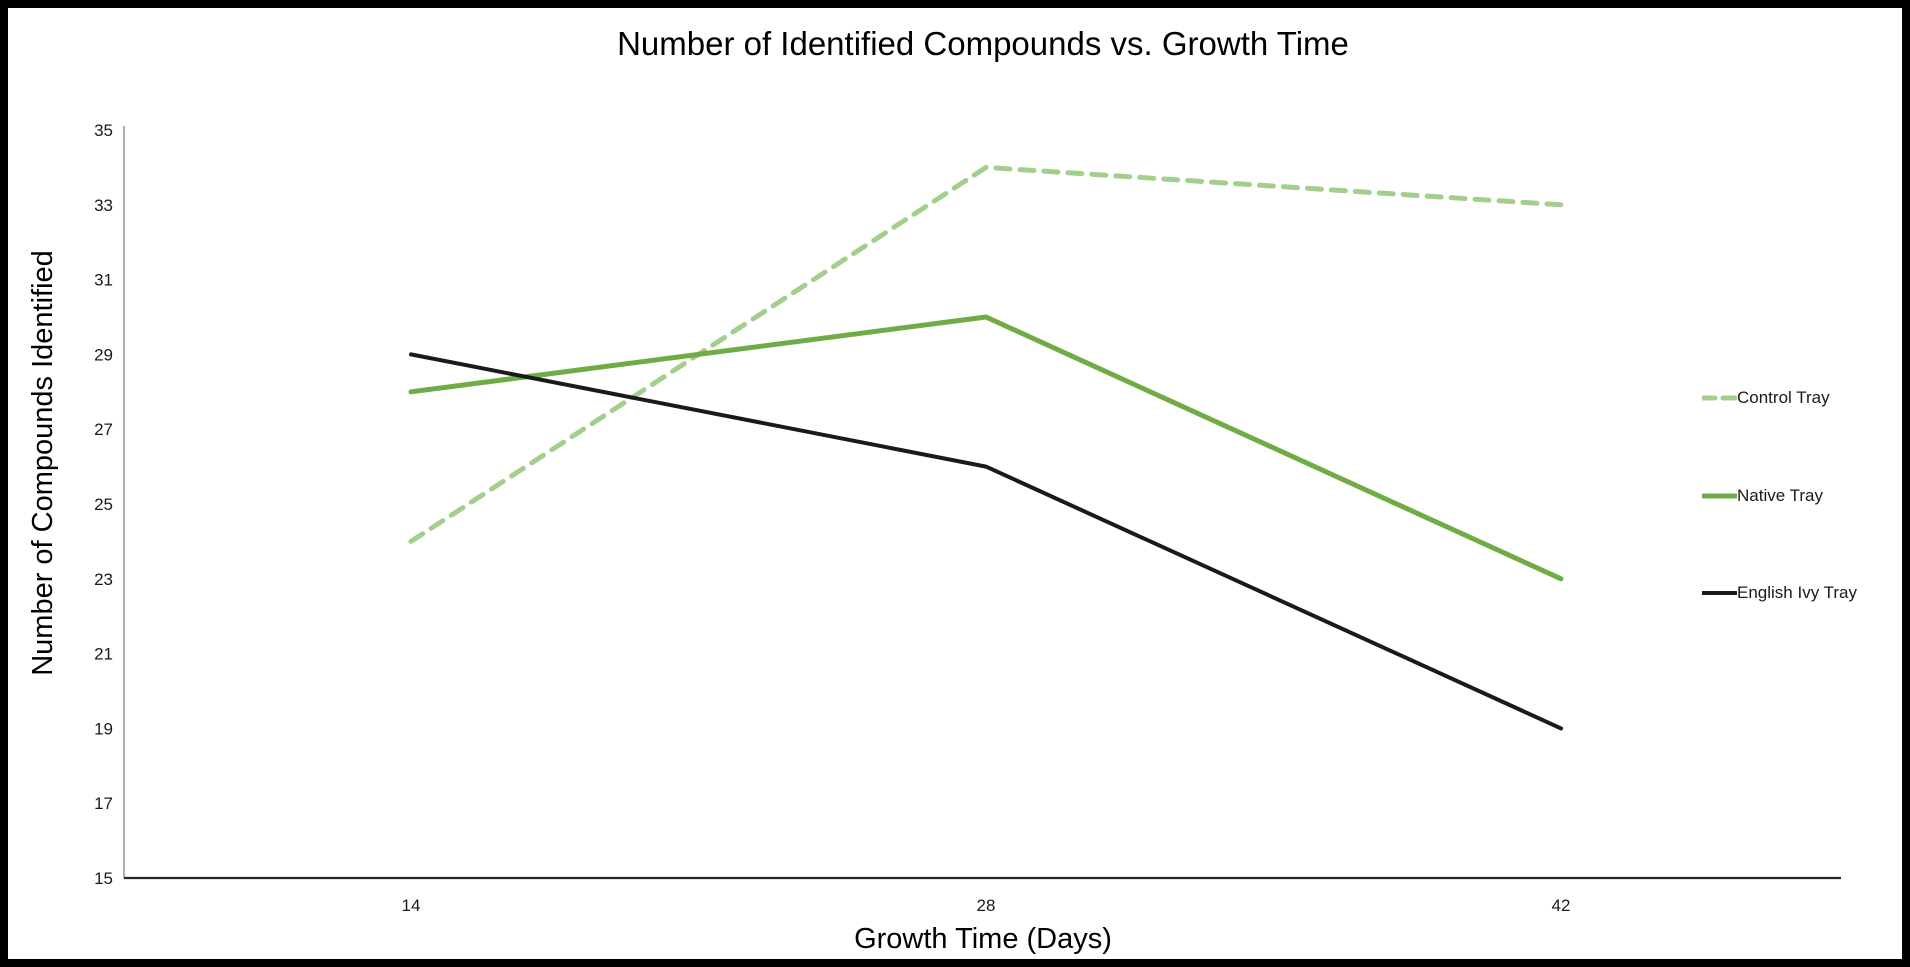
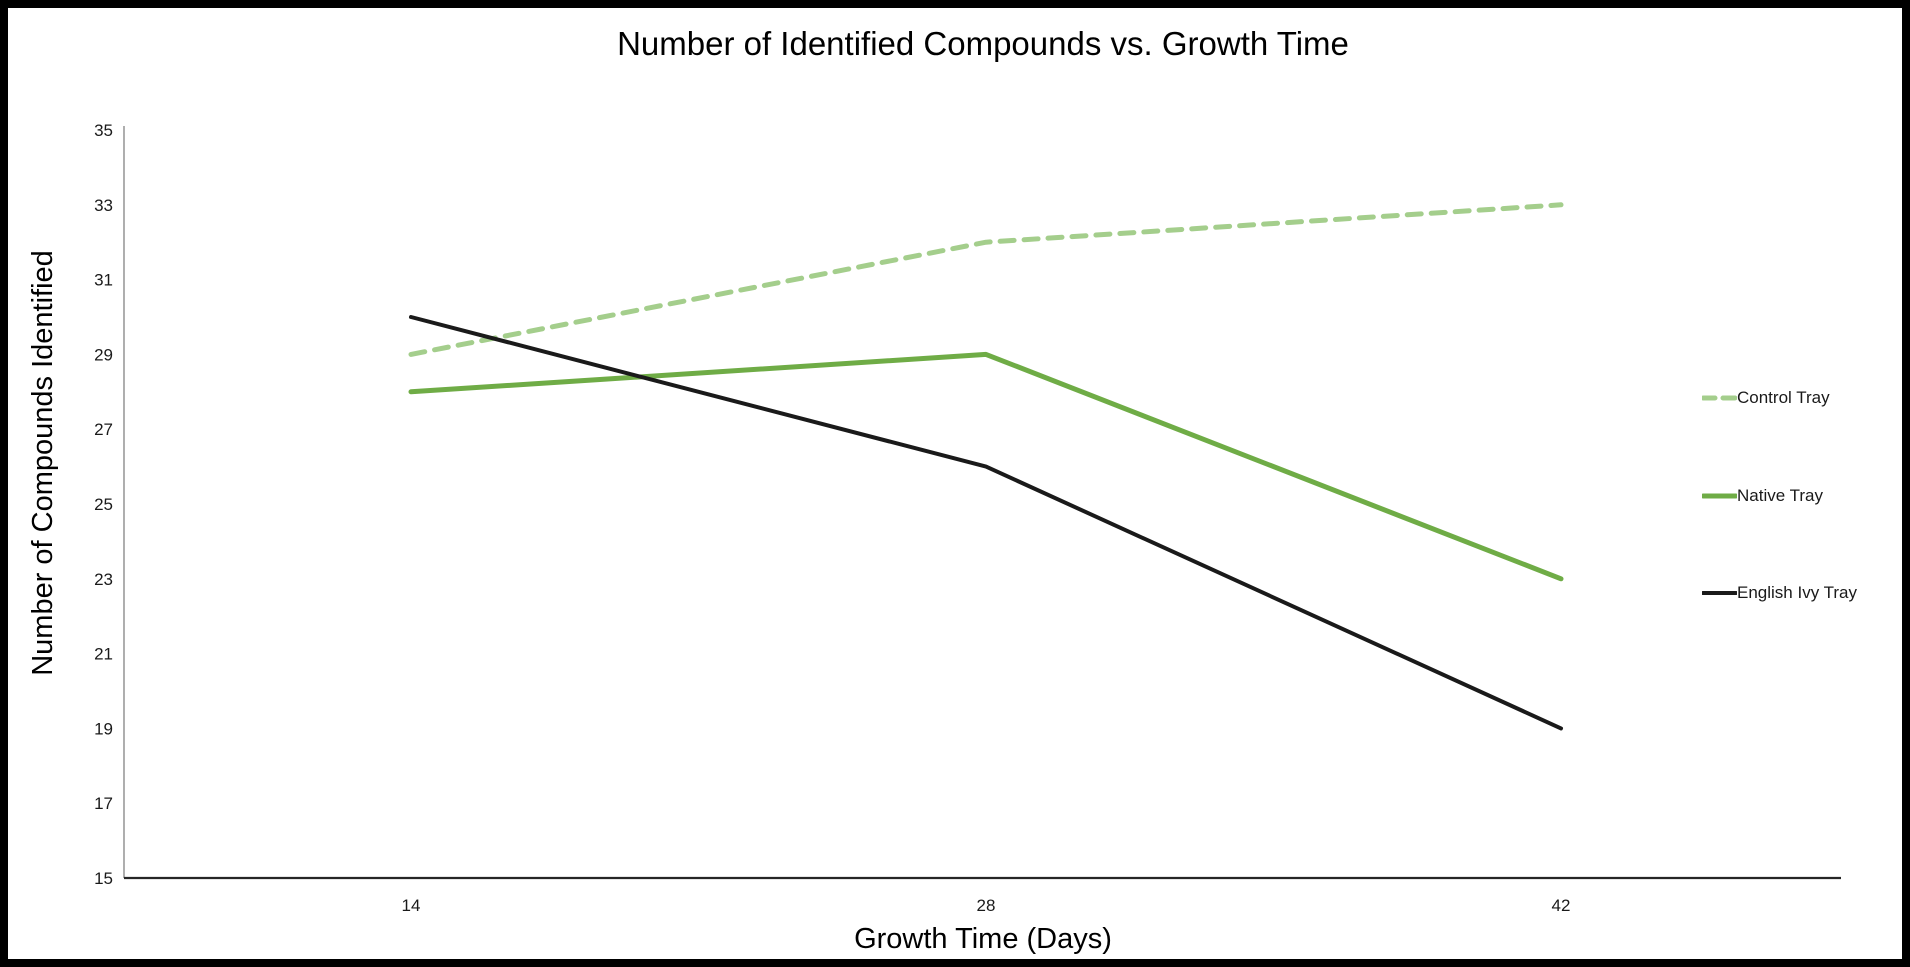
Control Tray/14: 24 -> 29
English Ivy Tray/14: 29 -> 30
Control Tray/28: 34 -> 32
Native Tray/28: 30 -> 29
